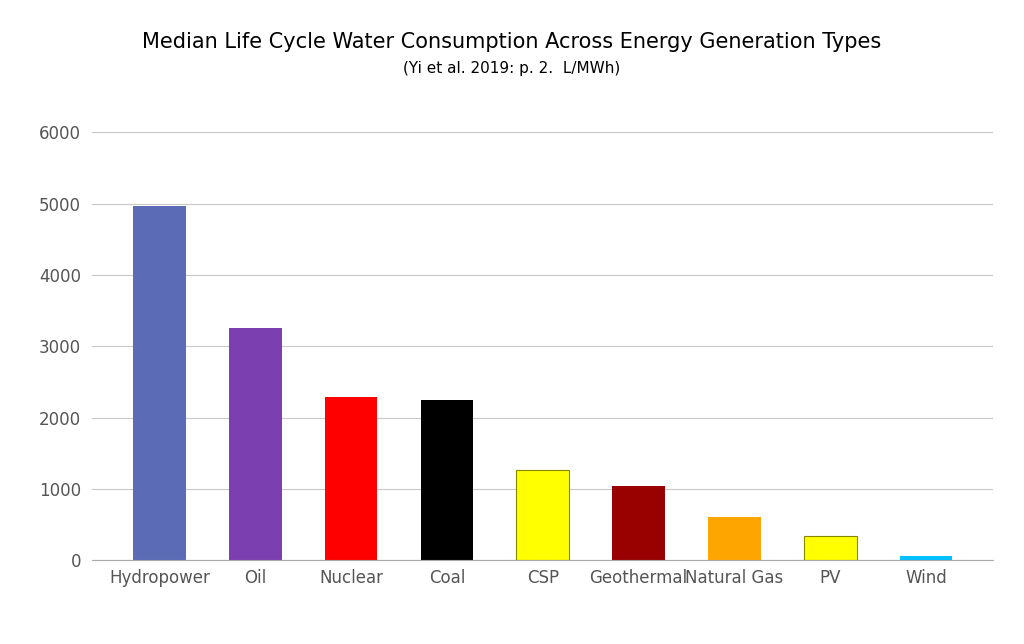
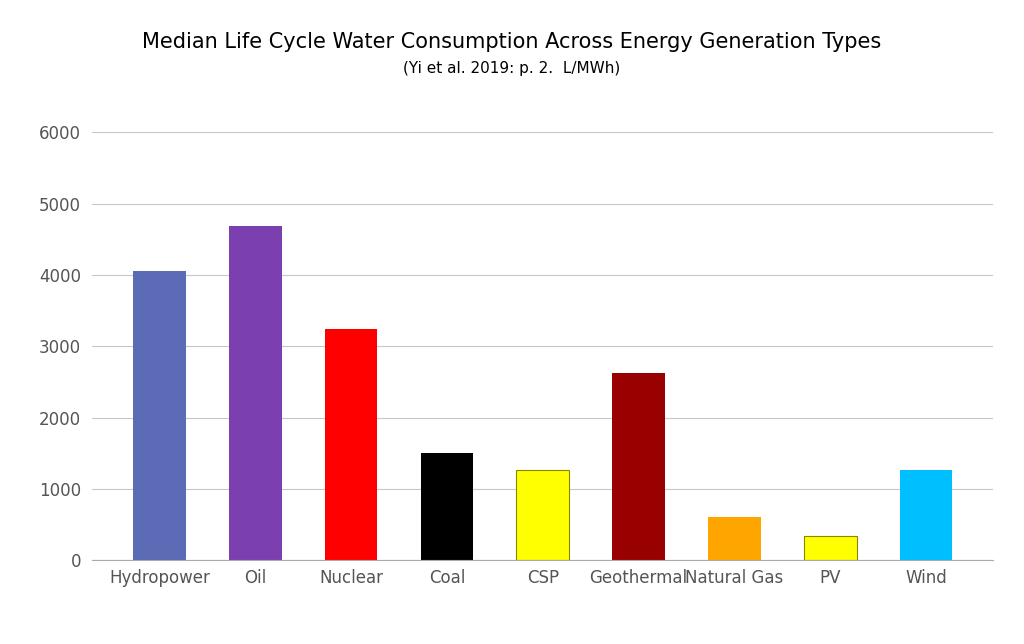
Hydropower: 4970 -> 4060
Oil: 3250 -> 4680
Nuclear: 2290 -> 3240
Coal: 2240 -> 1500
Geothermal: 1040 -> 2620
Wind: 60 -> 1260
